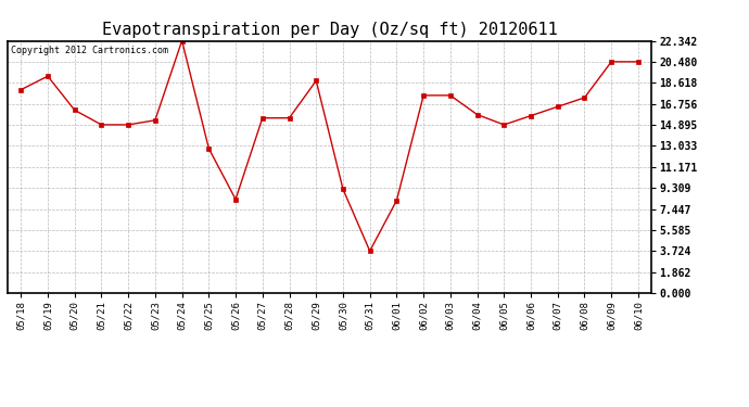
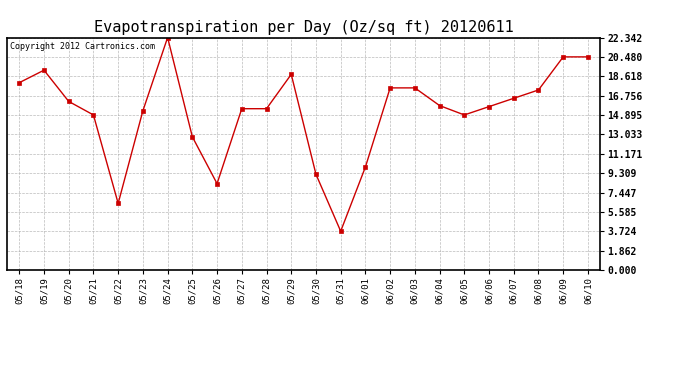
05/22: 14.9 -> 6.4
06/01: 8.2 -> 9.9
